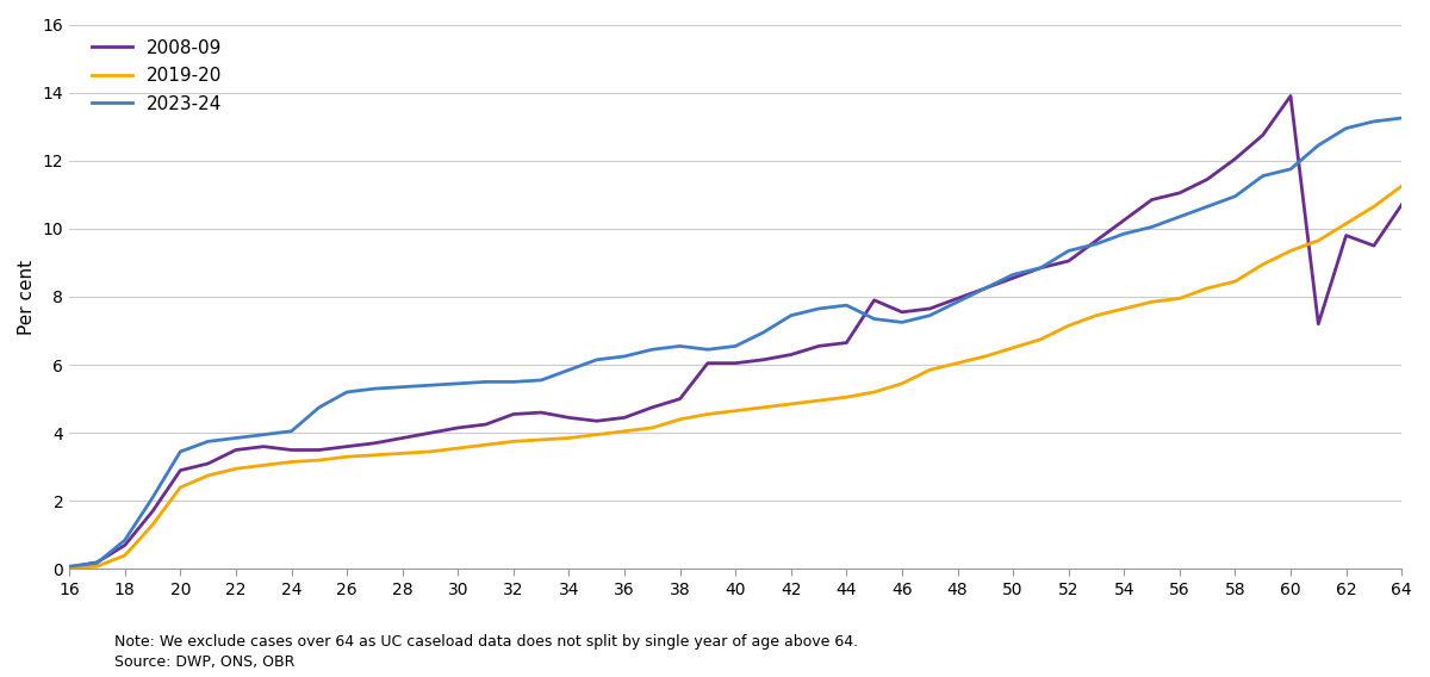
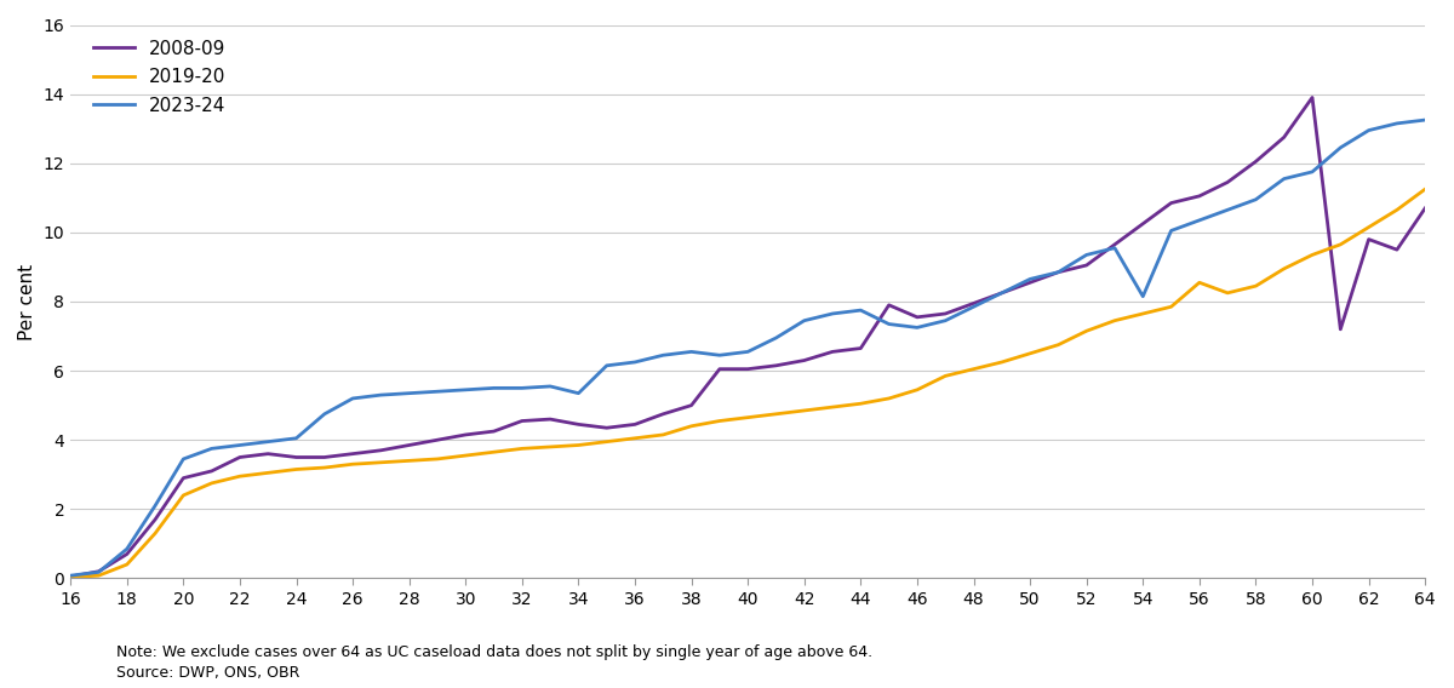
2023-24/34: 5.85 -> 5.35
2023-24/54: 9.85 -> 8.15
2019-20/56: 7.95 -> 8.55
